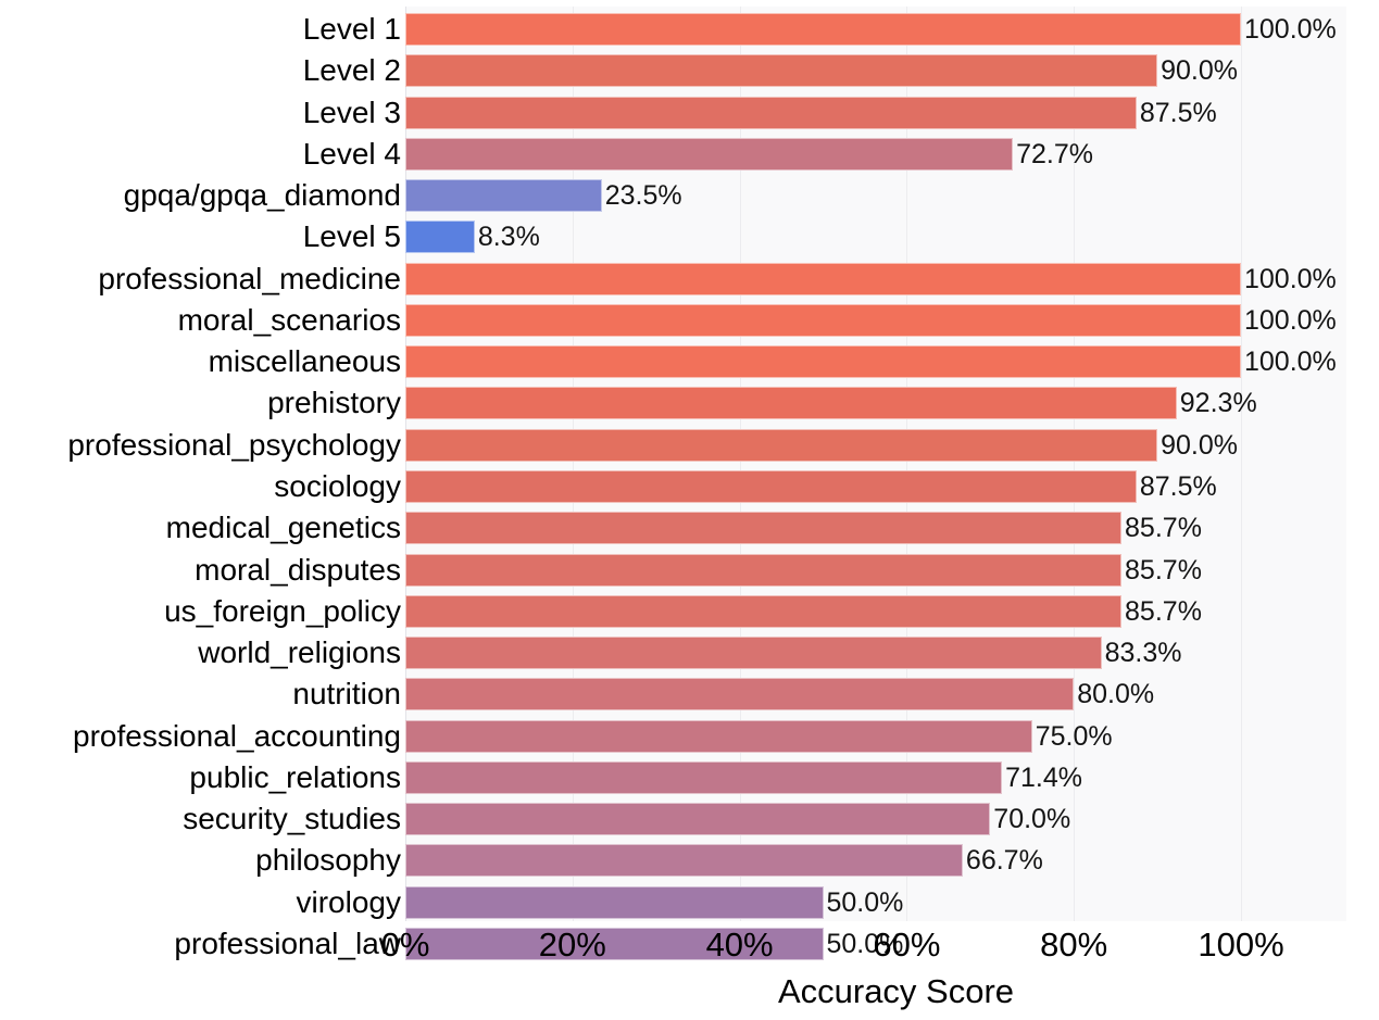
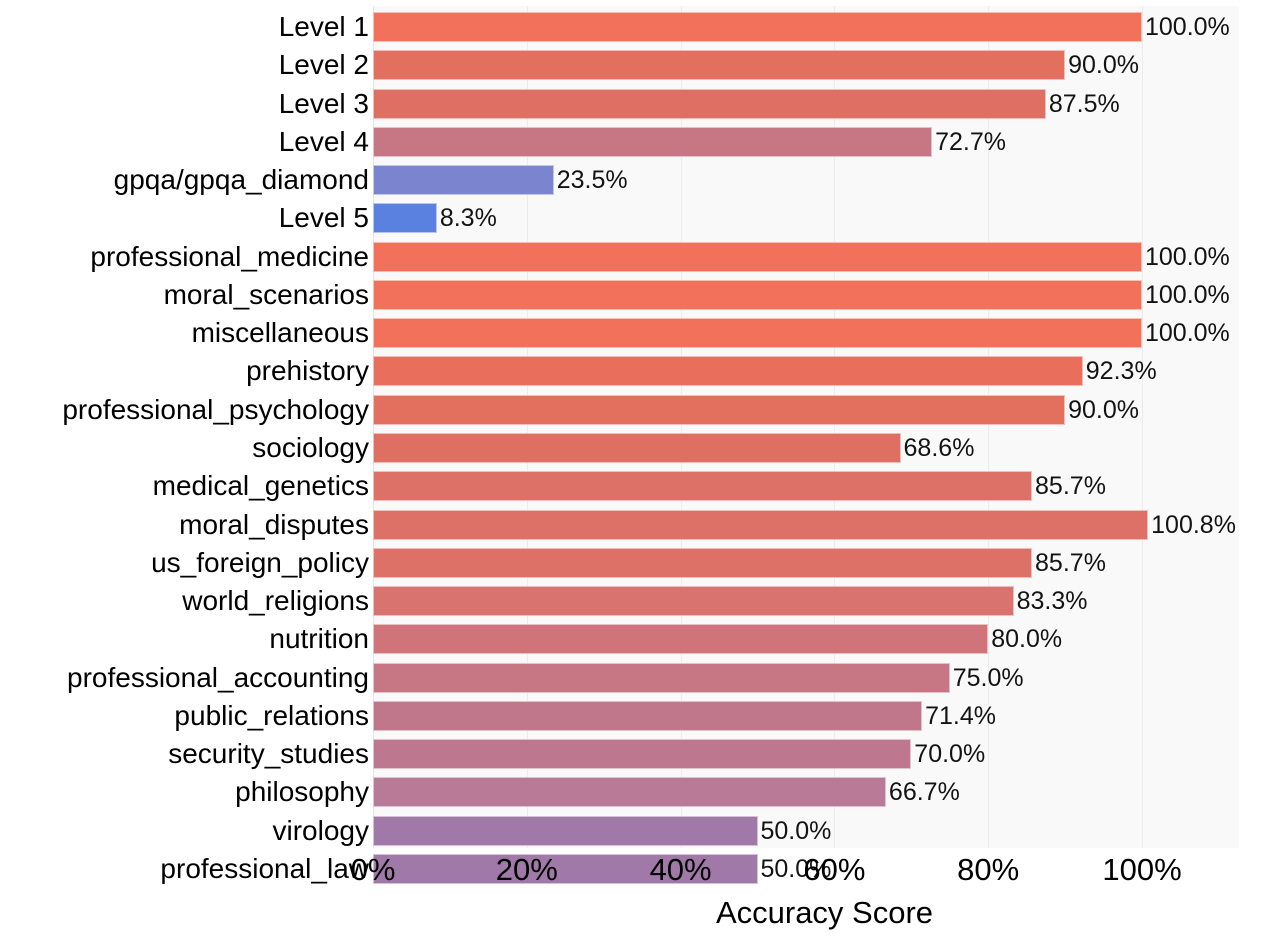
sociology: 87.5% -> 68.6%
moral_disputes: 85.7% -> 100.8%
